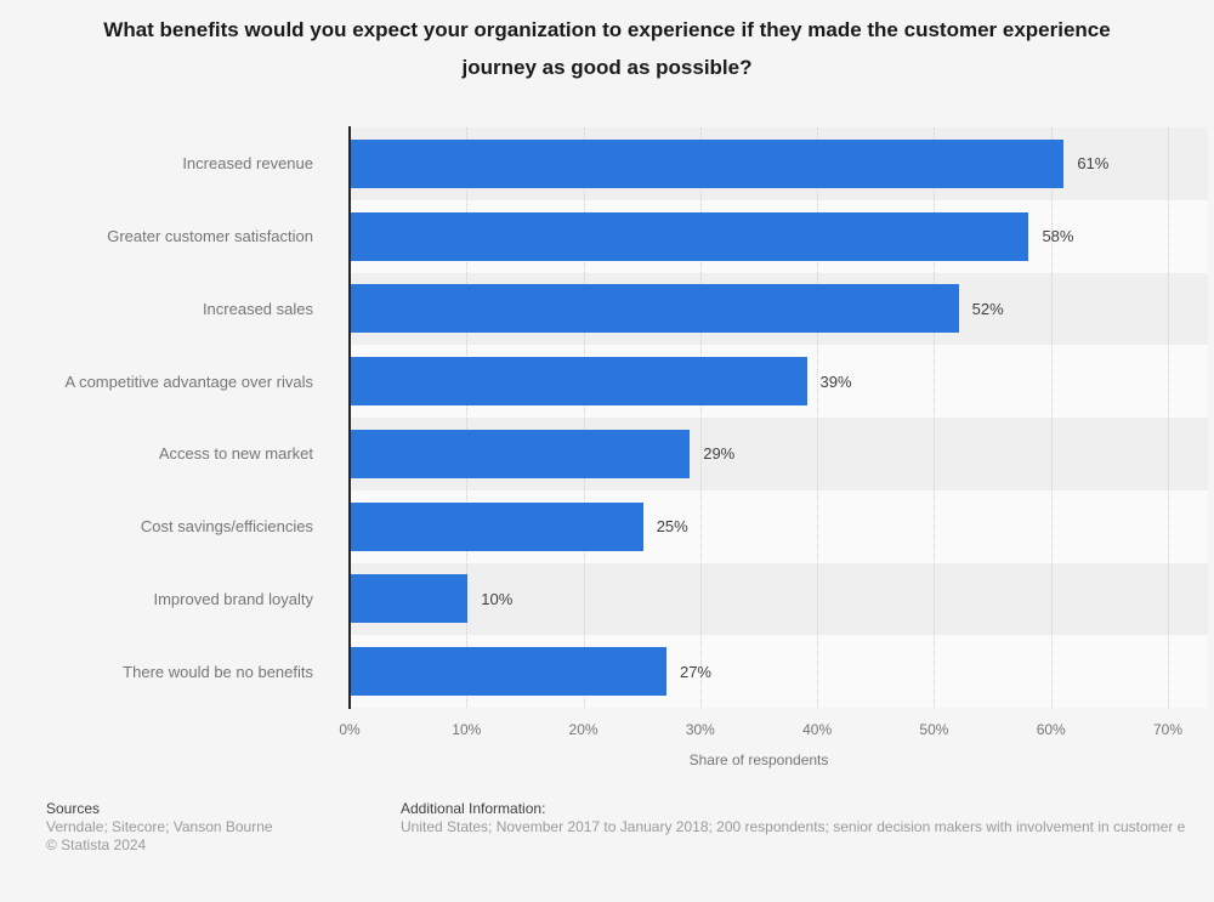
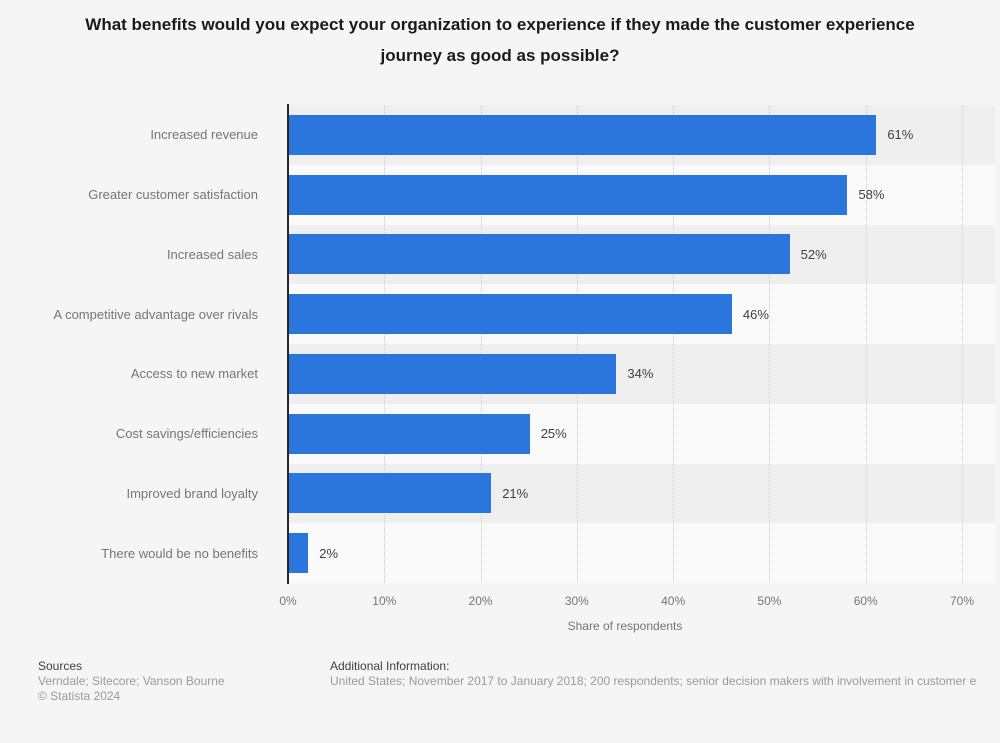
A competitive advantage over rivals: 39% -> 46%
Access to new market: 29% -> 34%
Improved brand loyalty: 10% -> 21%
There would be no benefits: 27% -> 2%
